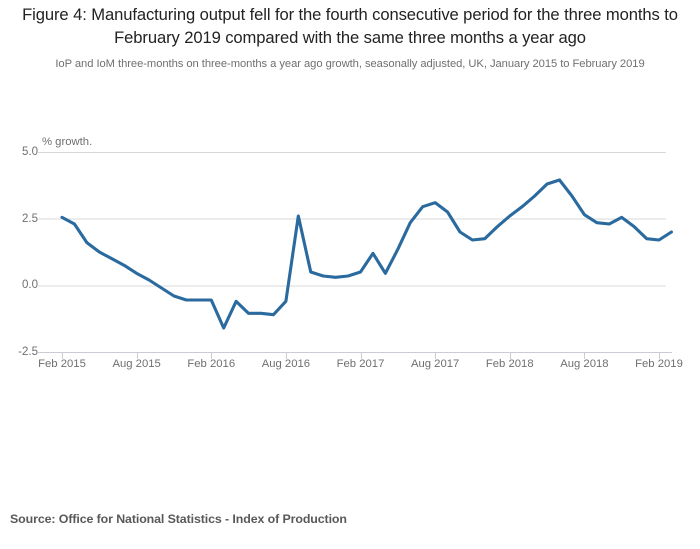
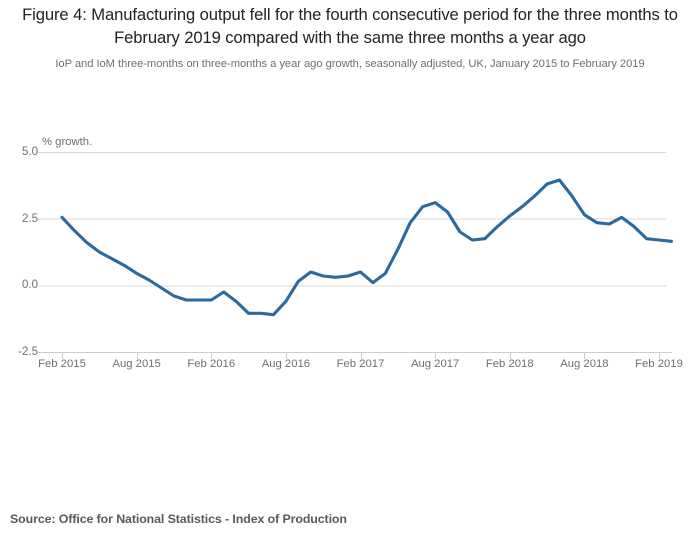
Feb 2015: 2.3 -> 2.0
Feb 2016: -1.6 -> -0.2
Aug 2016: 2.6 -> 0.1
Feb 2017: 1.2 -> 0.1
Feb 2019: 2.0 -> 1.6
